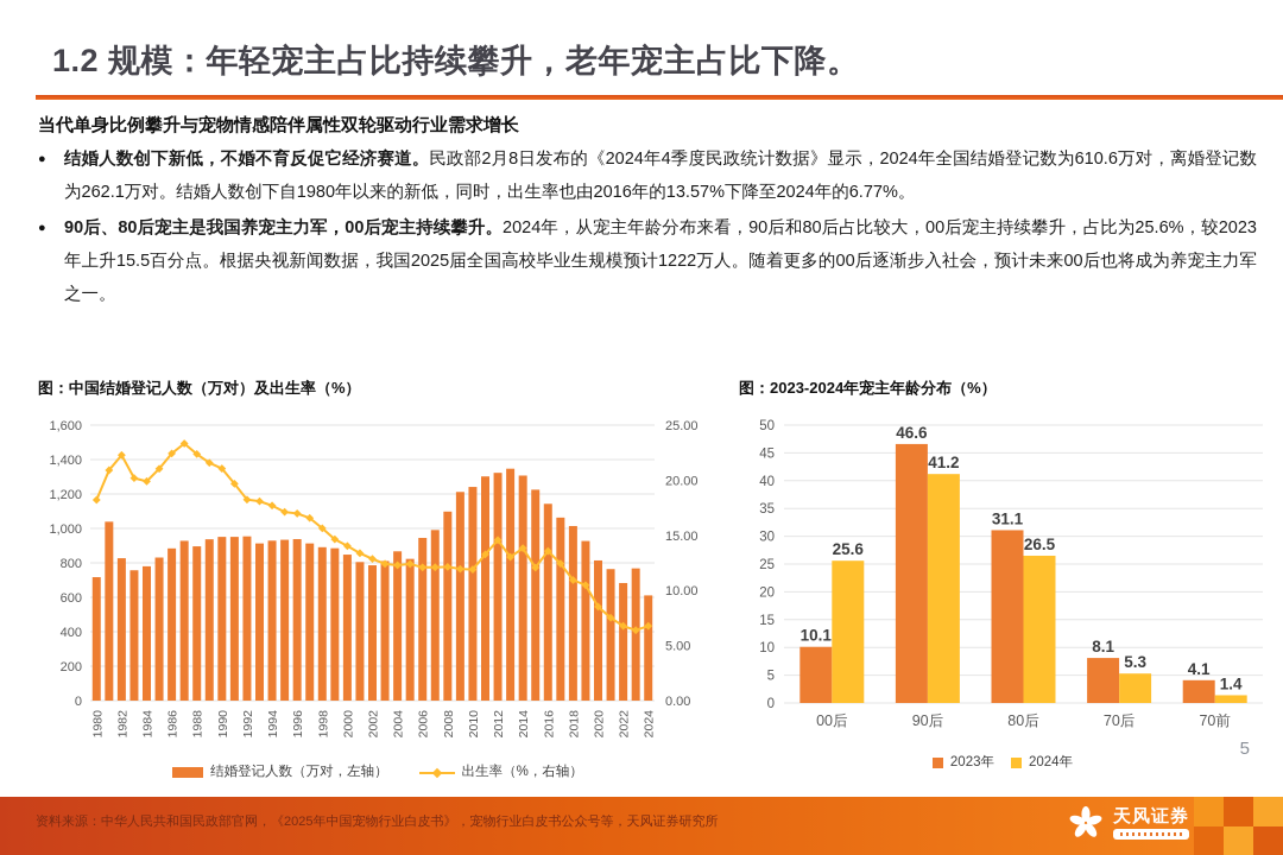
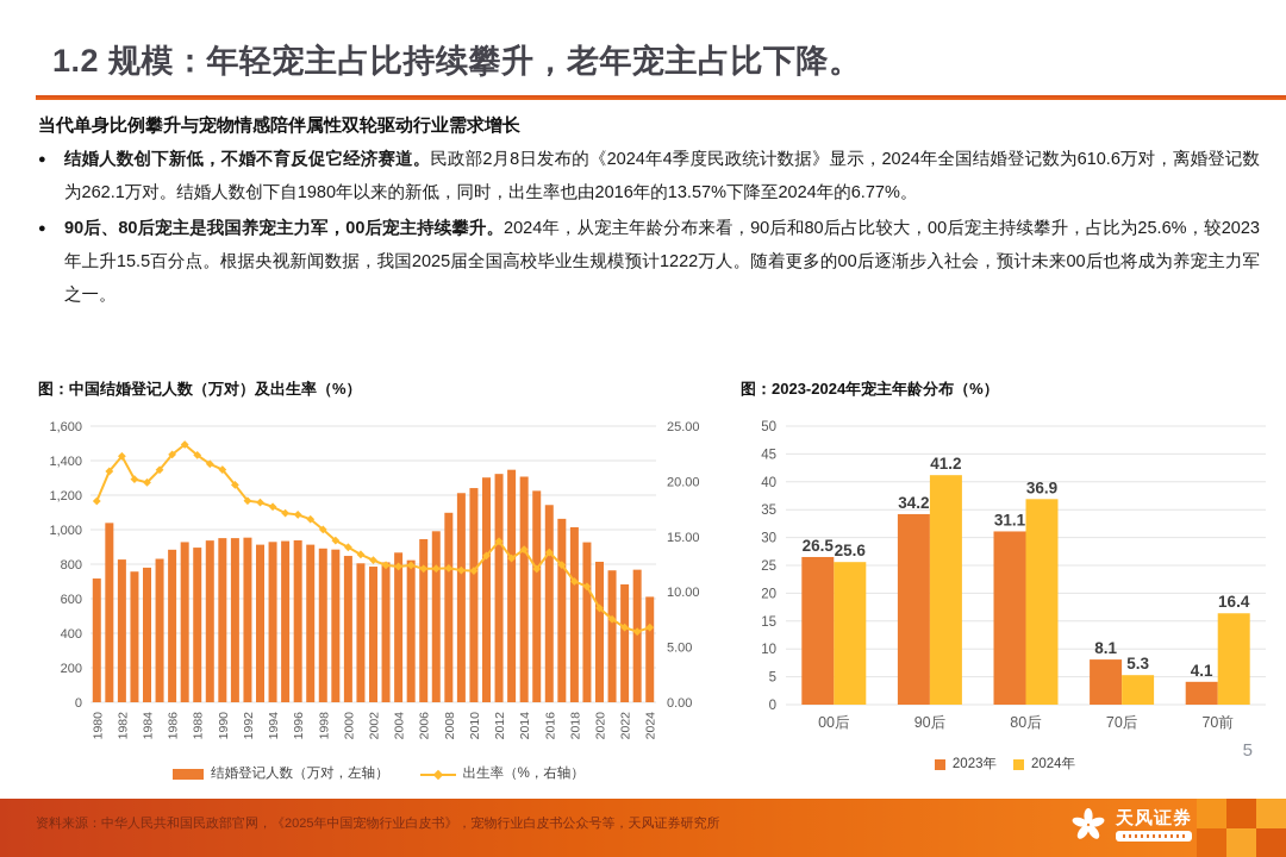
图：2023-2024年宠主年龄分布（%）/2023年/00后: 10.1 -> 26.5
图：2023-2024年宠主年龄分布（%）/2023年/90后: 46.6 -> 34.2
图：2023-2024年宠主年龄分布（%）/2024年/80后: 26.5 -> 36.9
图：2023-2024年宠主年龄分布（%）/2024年/70前: 1.4 -> 16.4
